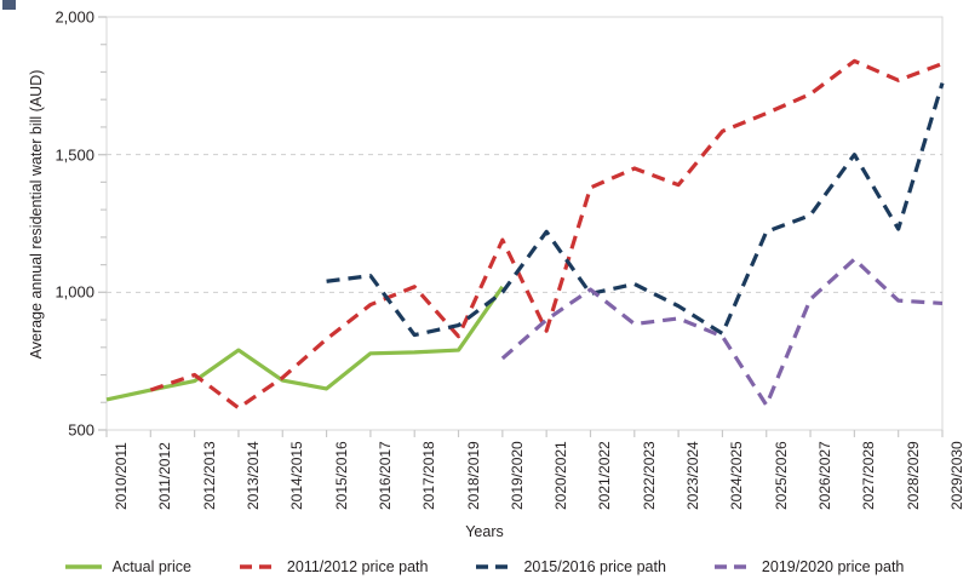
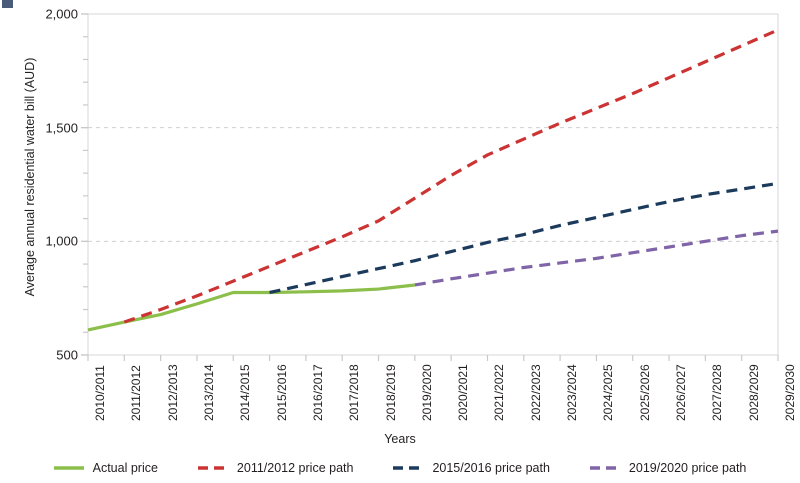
Actual price/2013/2014: 790 -> 720
2011/2012 price path/2013/2014: 580 -> 760
Actual price/2014/2015: 680 -> 780
2011/2012 price path/2014/2015: 690 -> 820
Actual price/2015/2016: 650 -> 780
2011/2012 price path/2015/2016: 830 -> 890
2015/2016 price path/2015/2016: 1040 -> 780
2015/2016 price path/2016/2017: 1060 -> 810
2011/2012 price path/2018/2019: 840 -> 1090
Actual price/2019/2020: 1020 -> 810
2015/2016 price path/2019/2020: 1000 -> 920
2019/2020 price path/2019/2020: 760 -> 810
2011/2012 price path/2020/2021: 860 -> 1290
2015/2016 price path/2020/2021: 1220 -> 960
2019/2020 price path/2020/2021: 900 -> 840
2019/2020 price path/2021/2022: 1010 -> 860
2011/2012 price path/2023/2024: 1390 -> 1520
2015/2016 price path/2023/2024: 950 -> 1070
2015/2016 price path/2024/2025: 850 -> 1100
2019/2020 price path/2024/2025: 840 -> 920
2015/2016 price path/2025/2026: 1220 -> 1140
2019/2020 price path/2025/2026: 590 -> 950
2015/2016 price path/2026/2027: 1280 -> 1180
2011/2012 price path/2027/2028: 1840 -> 1790
2015/2016 price path/2027/2028: 1500 -> 1200
2019/2020 price path/2027/2028: 1120 -> 1000
2011/2012 price path/2028/2029: 1770 -> 1860
2019/2020 price path/2028/2029: 970 -> 1020
2011/2012 price path/2029/2030: 1830 -> 1930
2015/2016 price path/2029/2030: 1760 -> 1260
2019/2020 price path/2029/2030: 960 -> 1040
